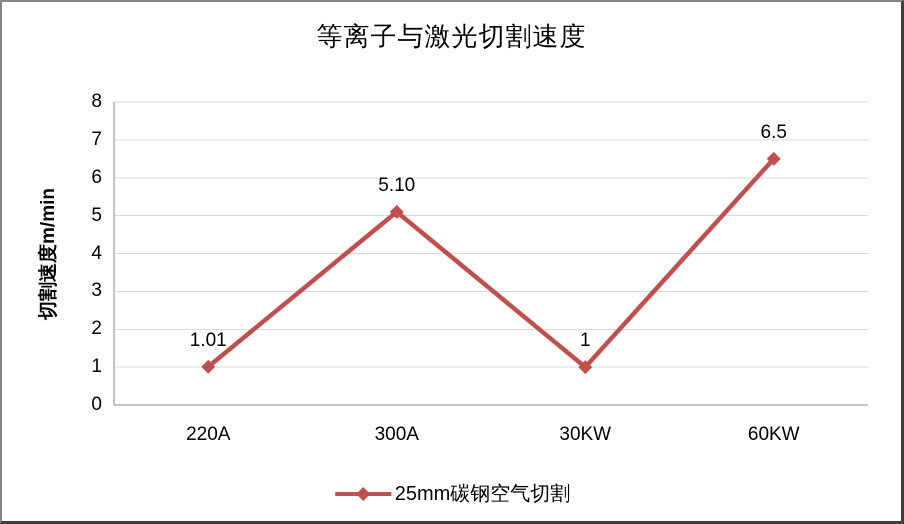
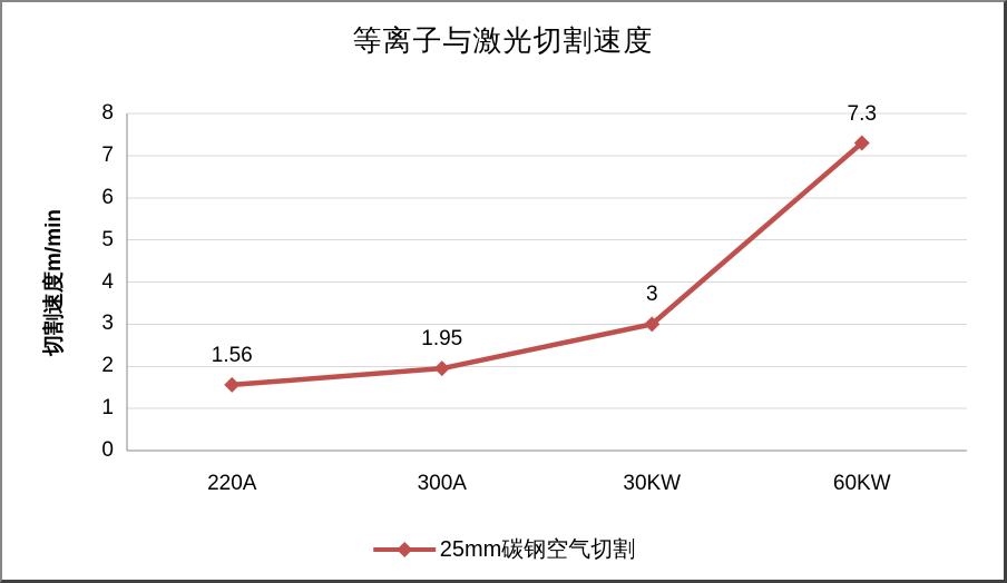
220A: 1.01 -> 1.56
300A: 5.10 -> 1.95
30KW: 1 -> 3
60KW: 6.5 -> 7.3
